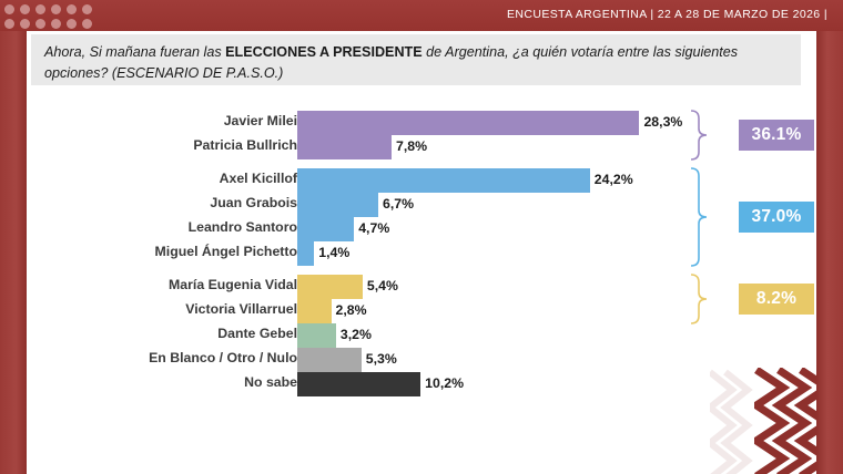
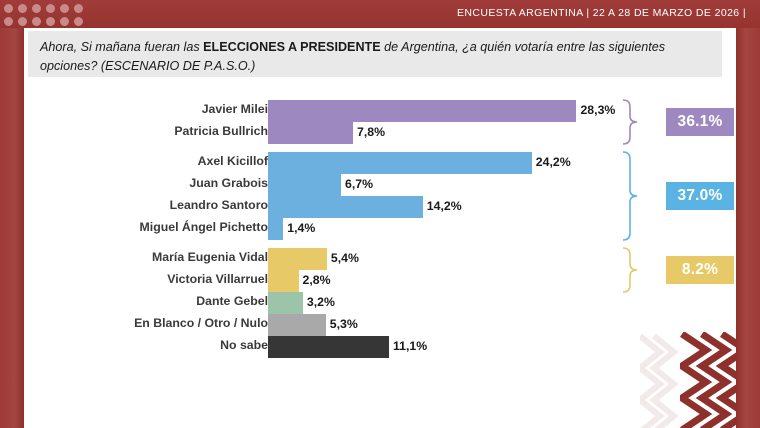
Leandro Santoro: 4,7% -> 14,2%
No sabe: 10,2% -> 11,1%
